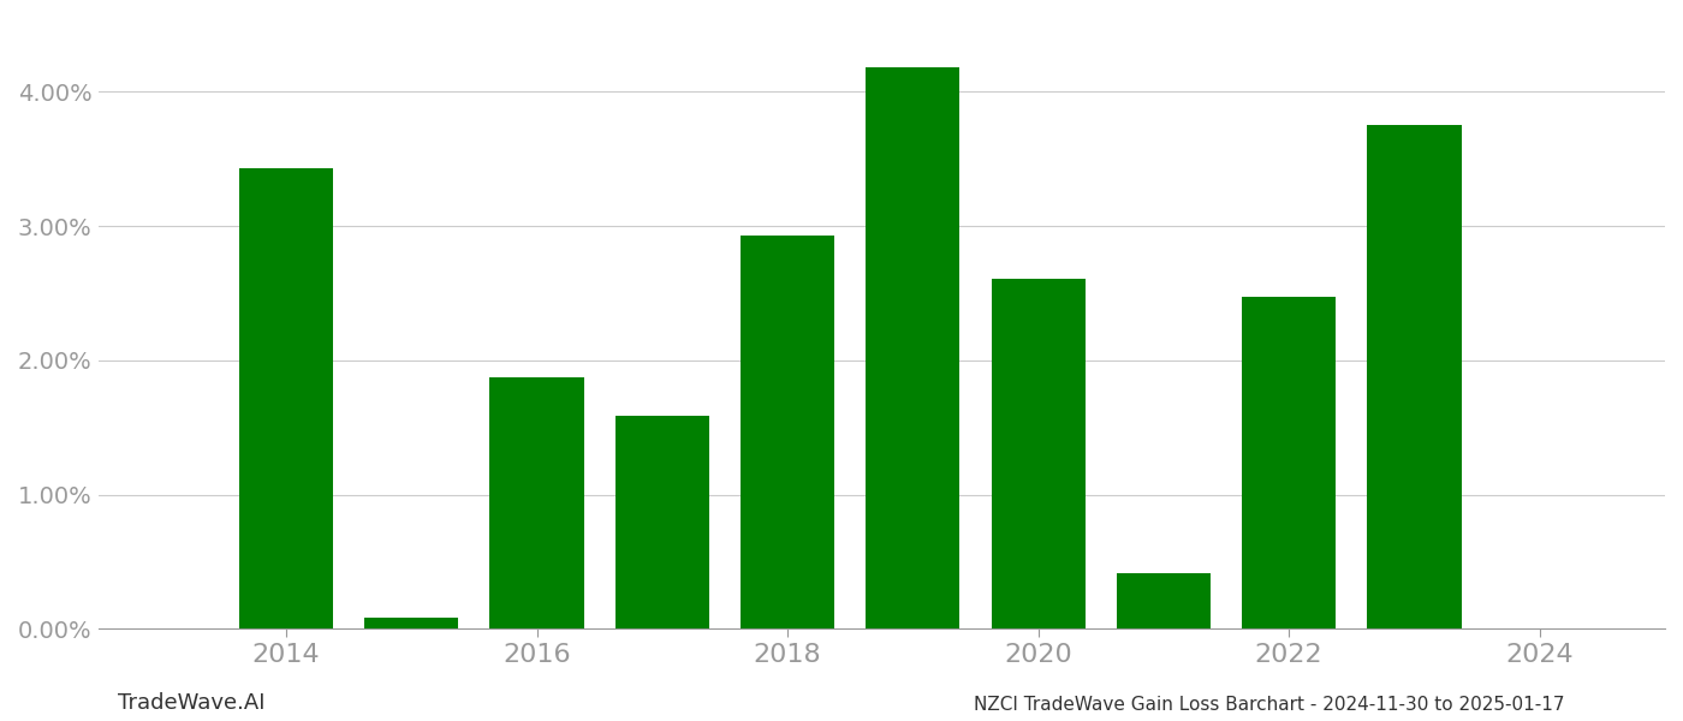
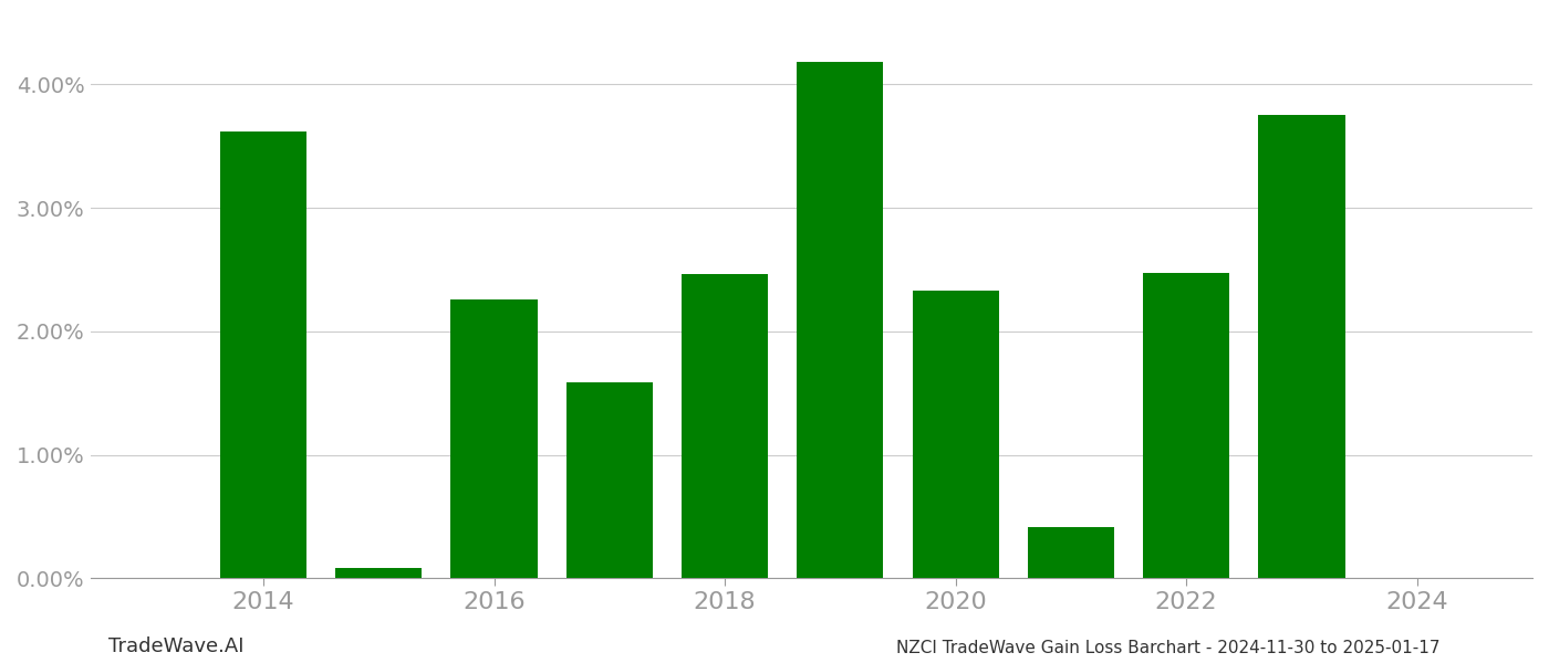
2014: 3.43% -> 3.62%
2016: 1.87% -> 2.26%
2018: 2.93% -> 2.46%
2020: 2.61% -> 2.33%
